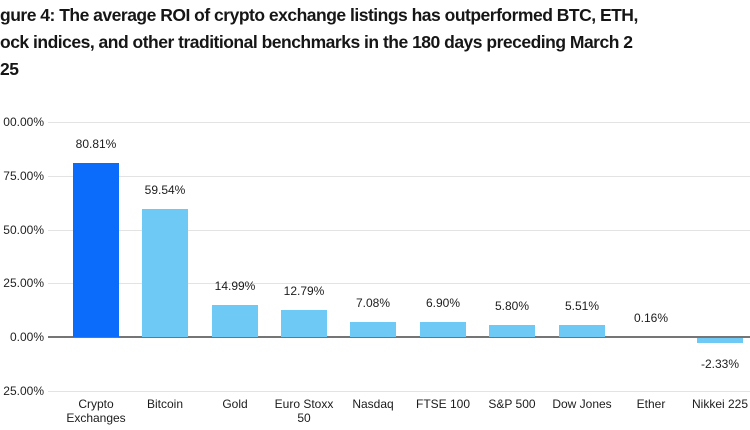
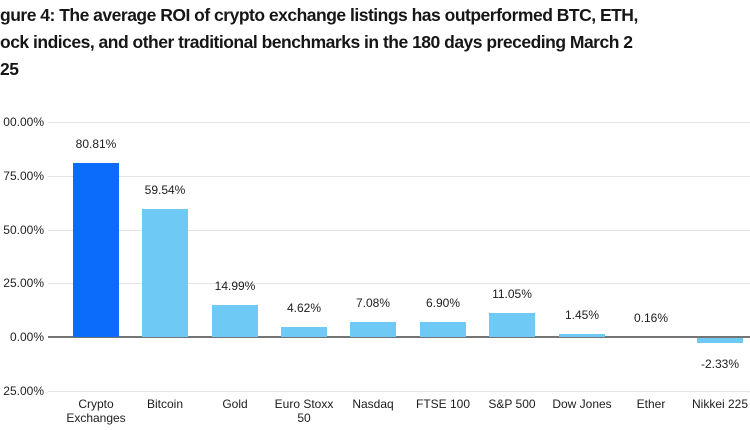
Euro Stoxx 50: 12.79% -> 4.62%
S&P 500: 5.80% -> 11.05%
Dow Jones: 5.51% -> 1.45%
